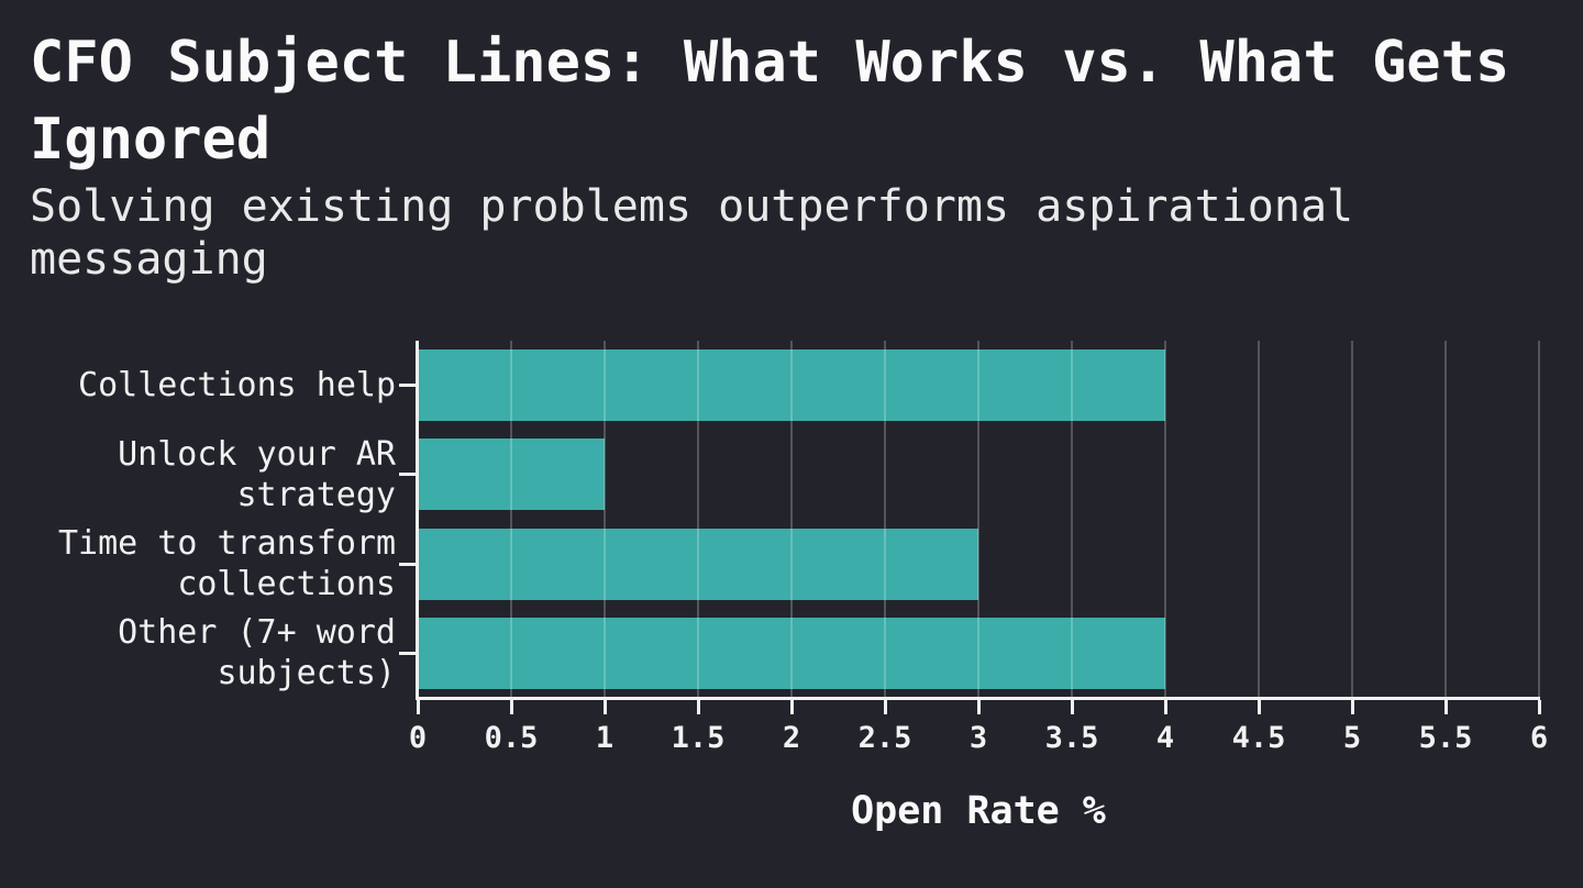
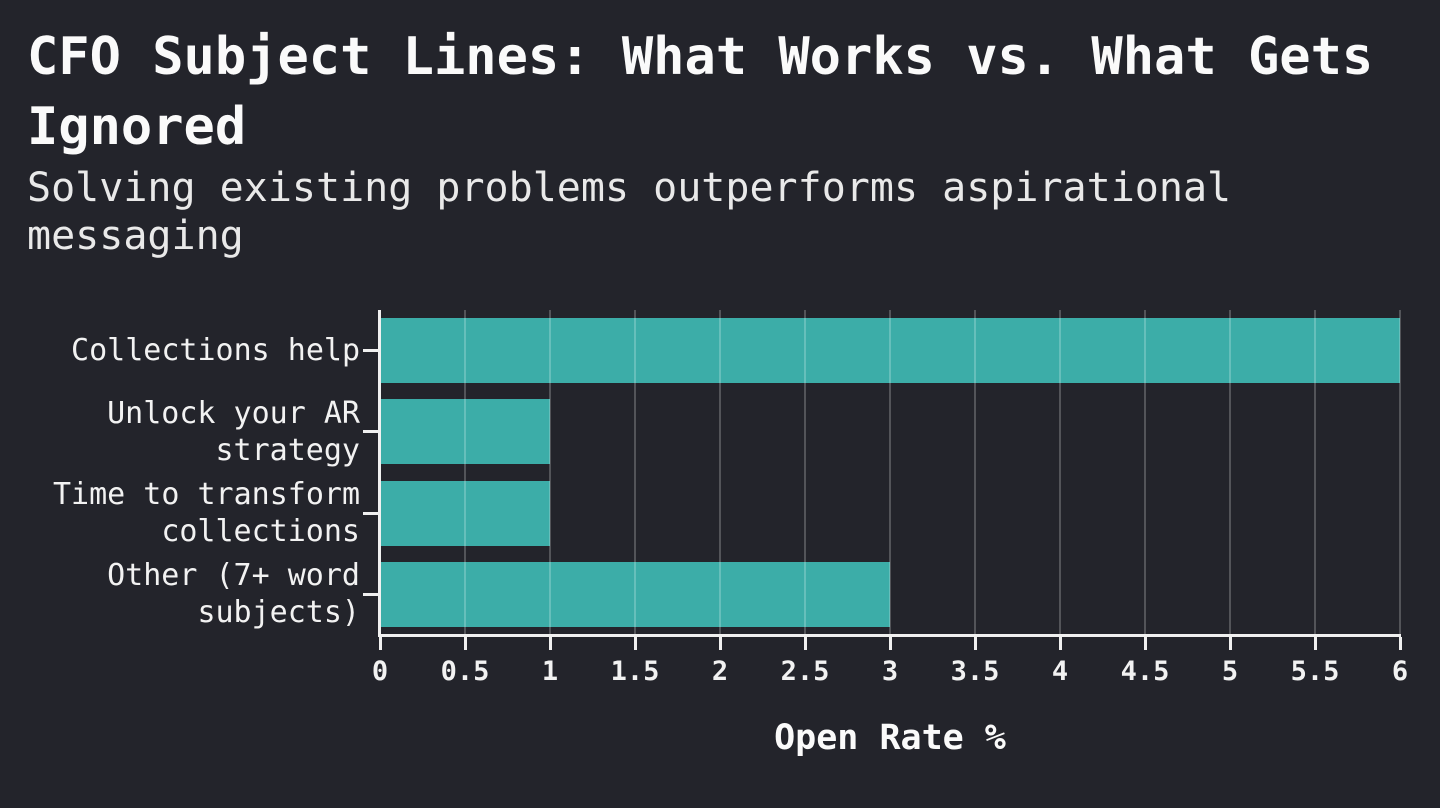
Collections help: 4 -> 6
Time to transform collections: 3 -> 1
Other (7+ word subjects): 4 -> 3
